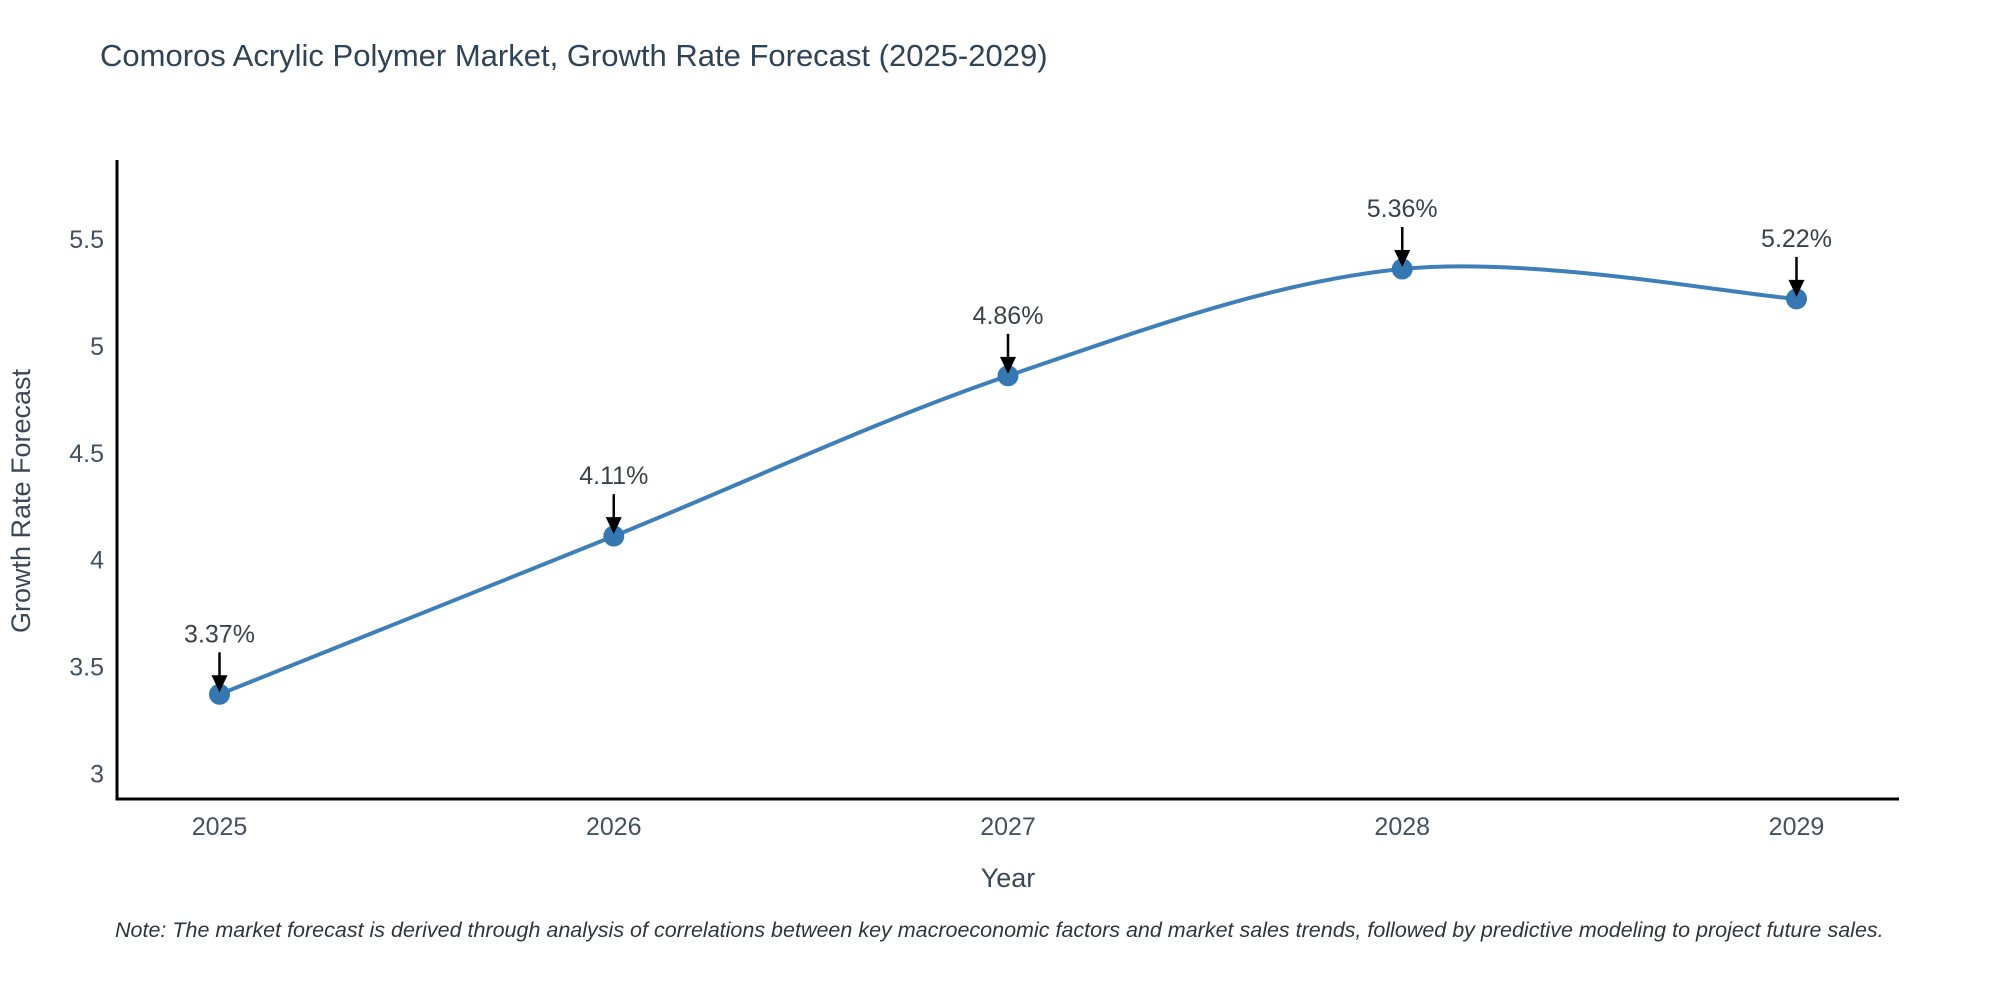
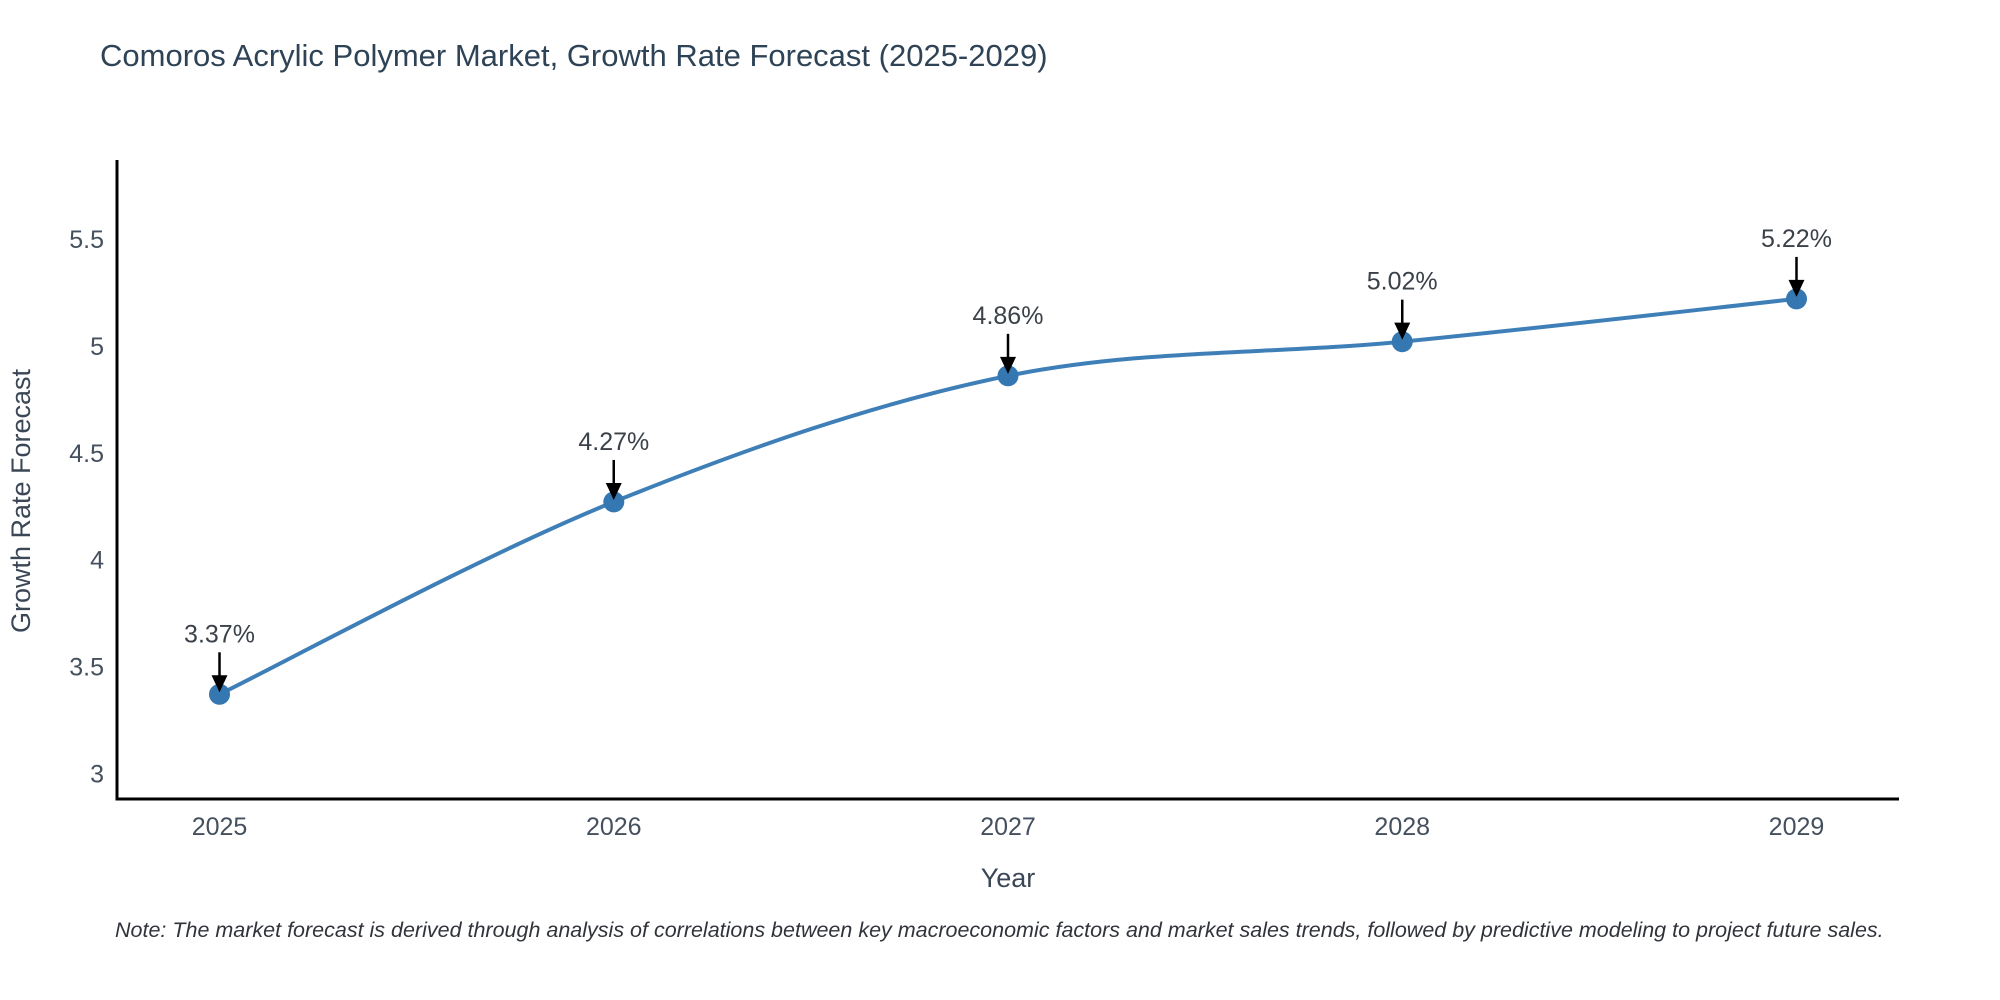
2026: 4.11% -> 4.27%
2028: 5.36% -> 5.02%
